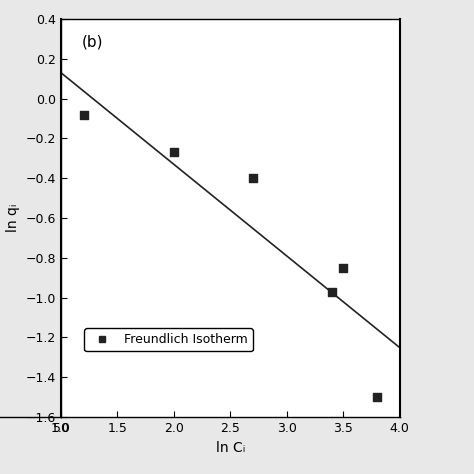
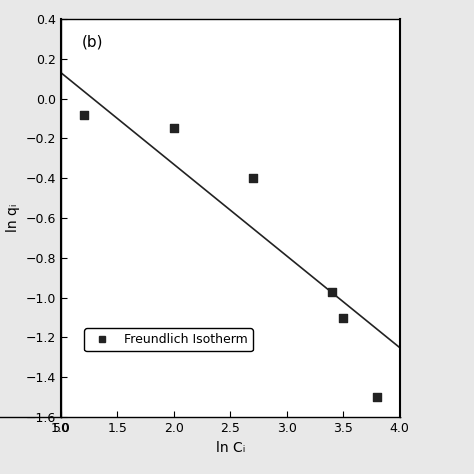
2.0: -0.27 -> -0.15
3.5: -0.85 -> -1.10
